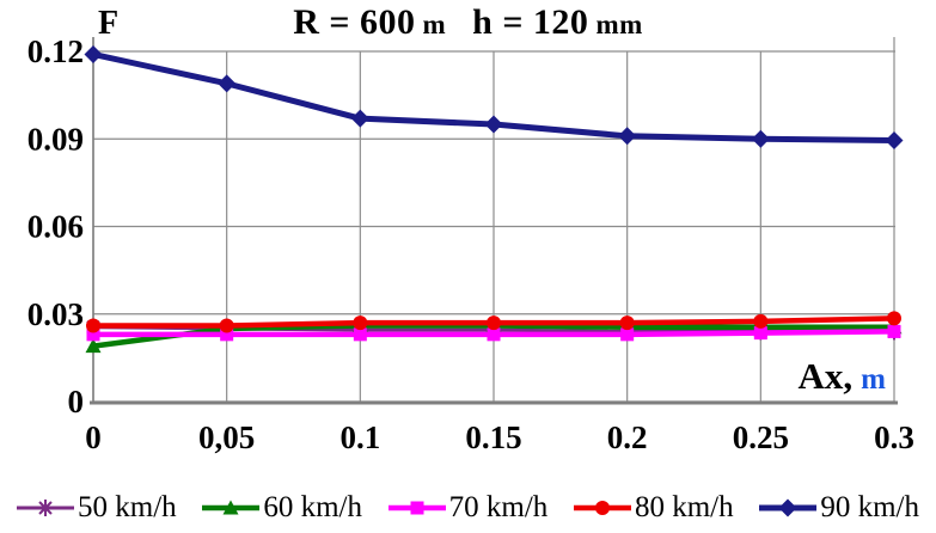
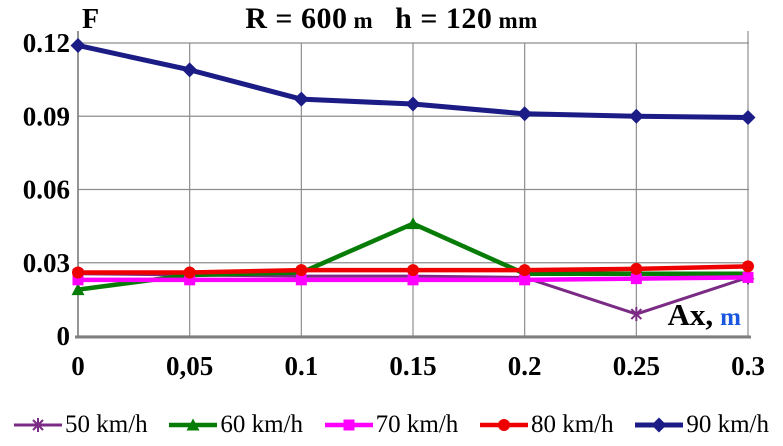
60 km/h/0.15: 0.026 -> 0.046
50 km/h/0.25: 0.024 -> 0.009
